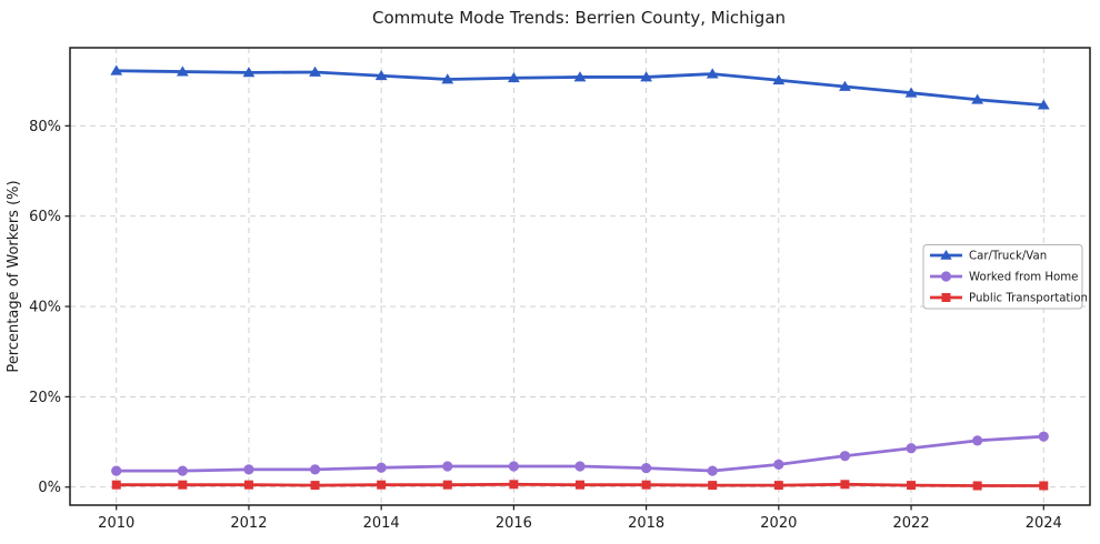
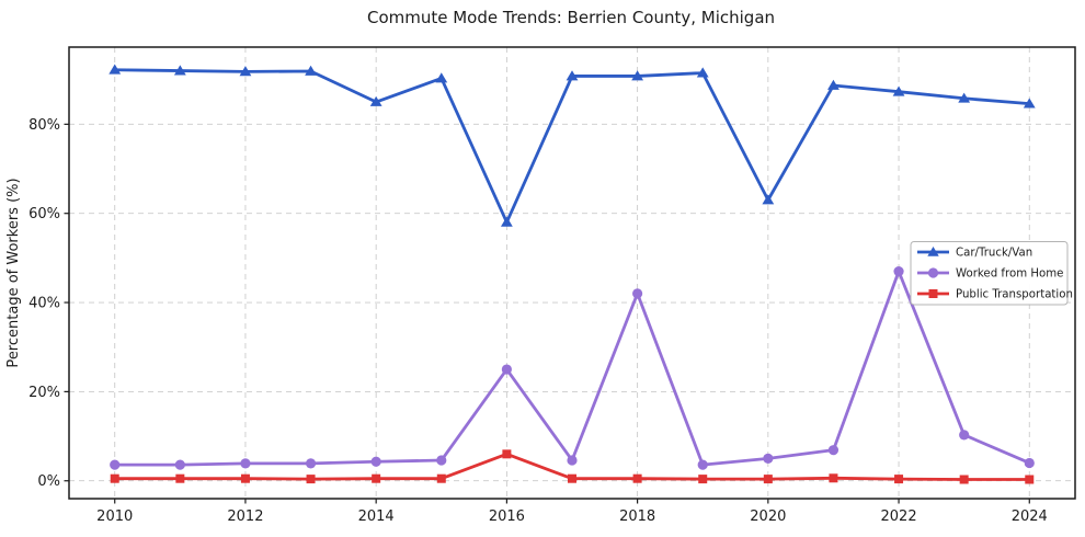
Car/Truck/Van/2014: 91% -> 85%
Car/Truck/Van/2016: 91% -> 58%
Worked from Home/2016: 5% -> 25%
Public Transportation/2016: 1% -> 6%
Worked from Home/2018: 4% -> 42%
Car/Truck/Van/2020: 90% -> 63%
Worked from Home/2022: 9% -> 47%
Worked from Home/2024: 11% -> 4%
